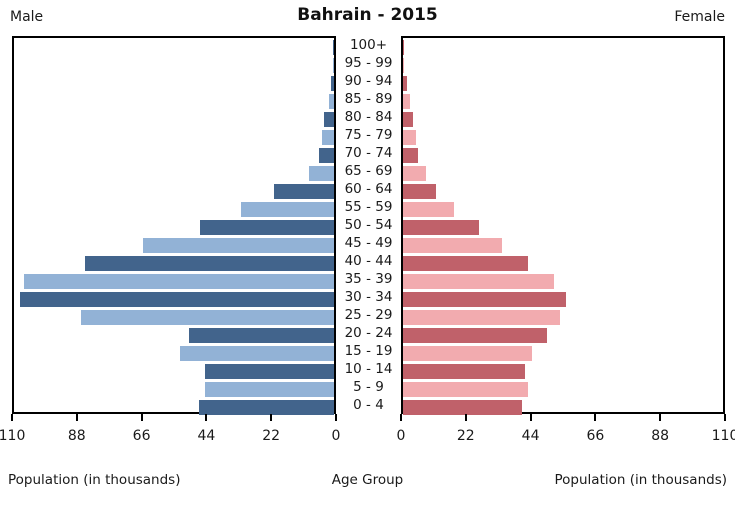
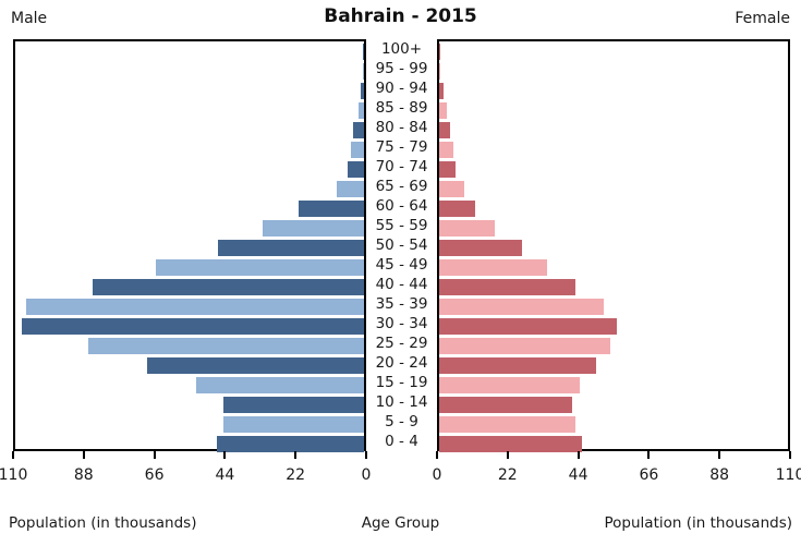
Male/20 - 24: 50 -> 68
Female/0 - 4: 41 -> 45
